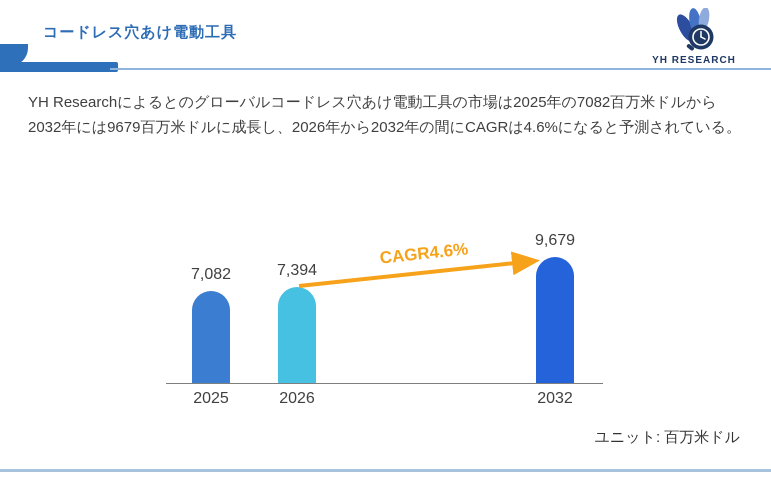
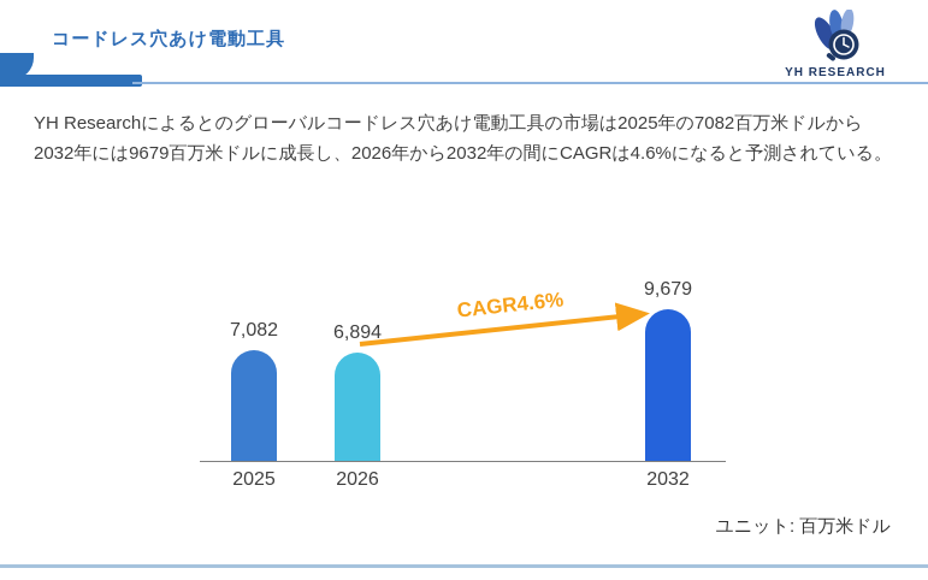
2026: 7,394 -> 6,894
